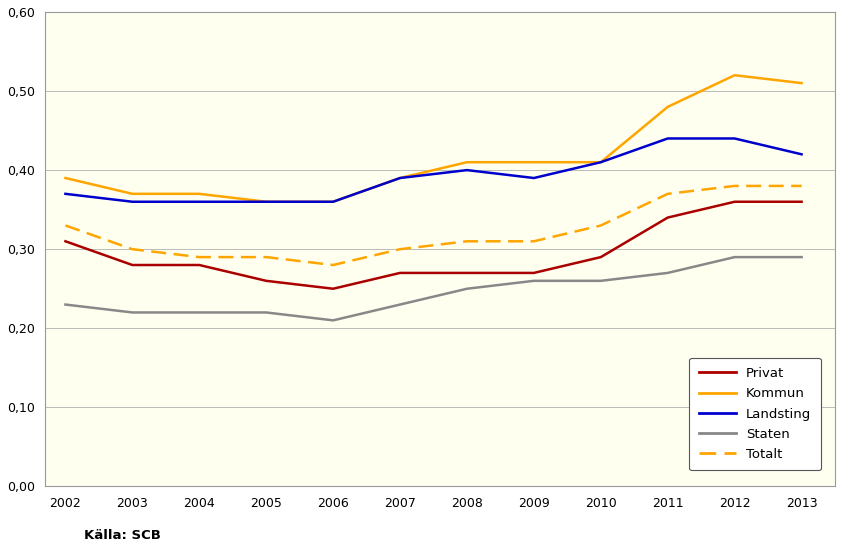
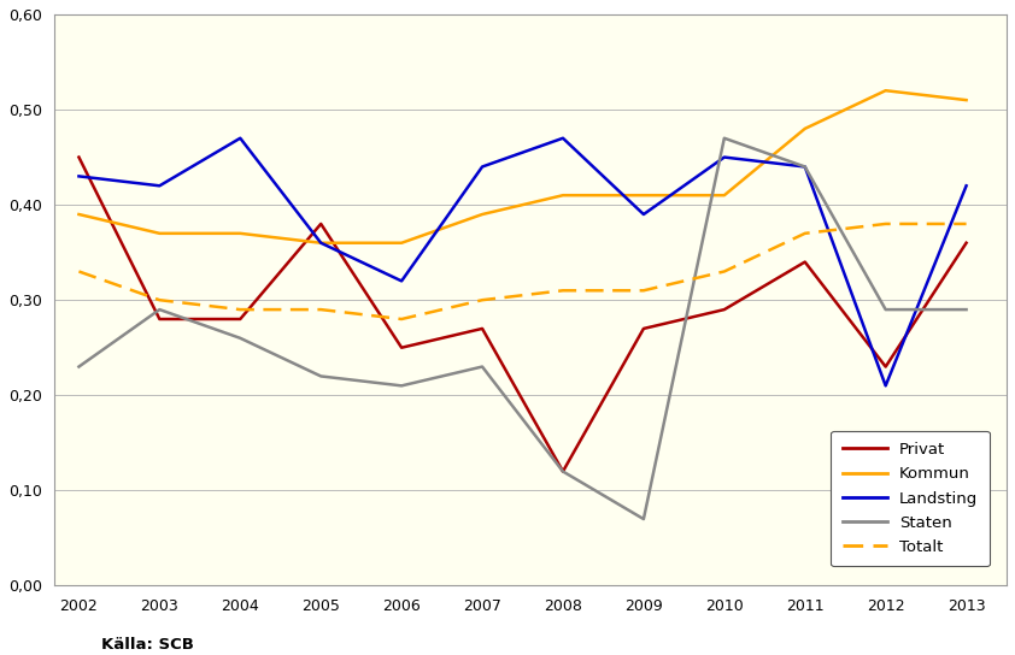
Privat/2002: 0,31 -> 0,45
Landsting/2002: 0,37 -> 0,43
Landsting/2003: 0,36 -> 0,42
Staten/2003: 0,22 -> 0,29
Landsting/2004: 0,36 -> 0,47
Staten/2004: 0,22 -> 0,26
Privat/2005: 0,26 -> 0,38
Landsting/2006: 0,36 -> 0,32
Landsting/2007: 0,39 -> 0,44
Privat/2008: 0,27 -> 0,12
Landsting/2008: 0,40 -> 0,47
Staten/2008: 0,25 -> 0,12
Staten/2009: 0,26 -> 0,07
Landsting/2010: 0,41 -> 0,45
Staten/2010: 0,26 -> 0,47
Staten/2011: 0,27 -> 0,44
Privat/2012: 0,36 -> 0,23
Landsting/2012: 0,44 -> 0,21
